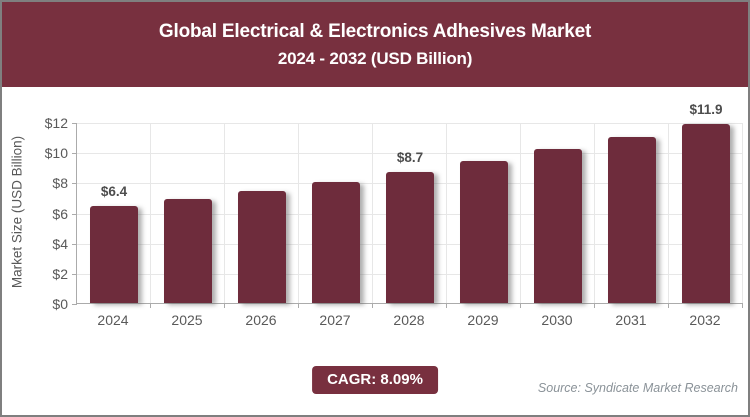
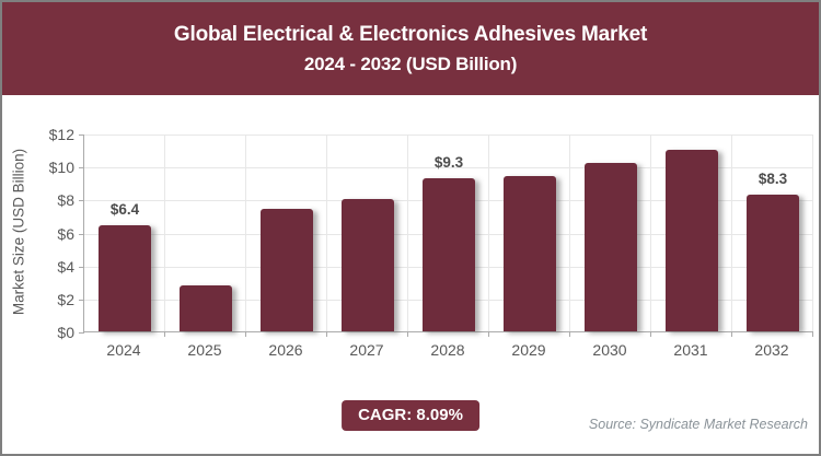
2025: $6.9 -> $2.8
2028: $8.7 -> $9.3
2032: $11.9 -> $8.3
